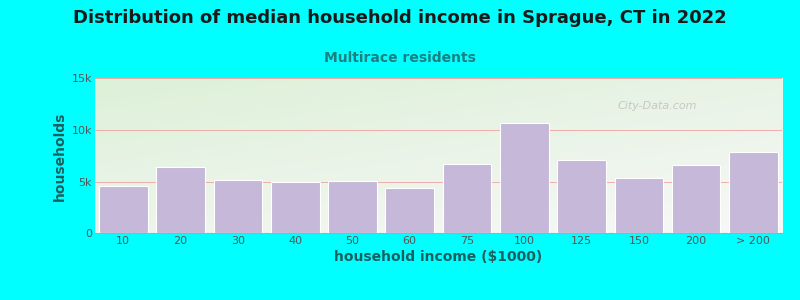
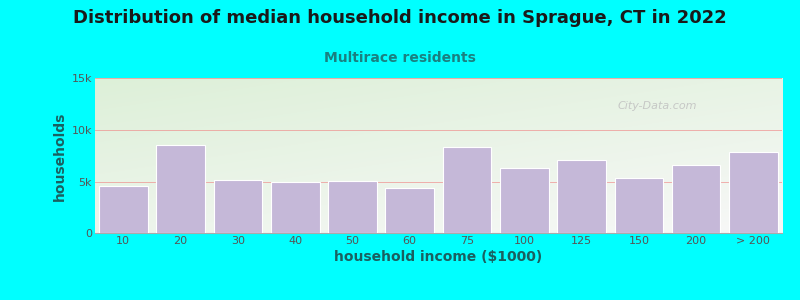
20: 6.4k -> 8.6k
75: 6.7k -> 8.4k
100: 10.7k -> 6.3k
